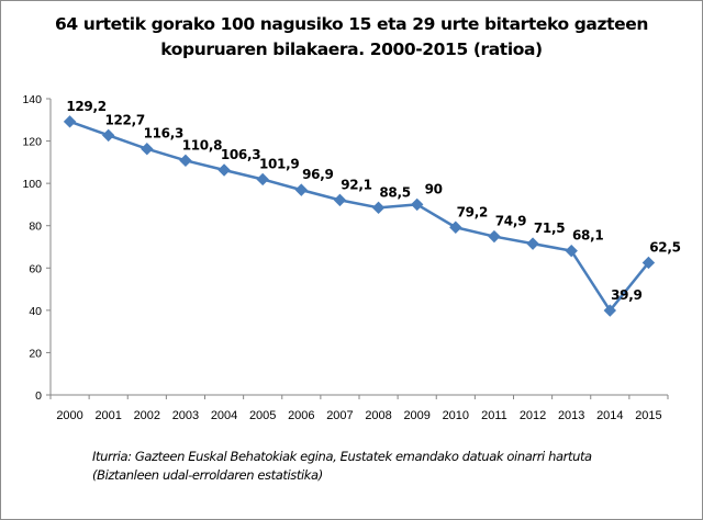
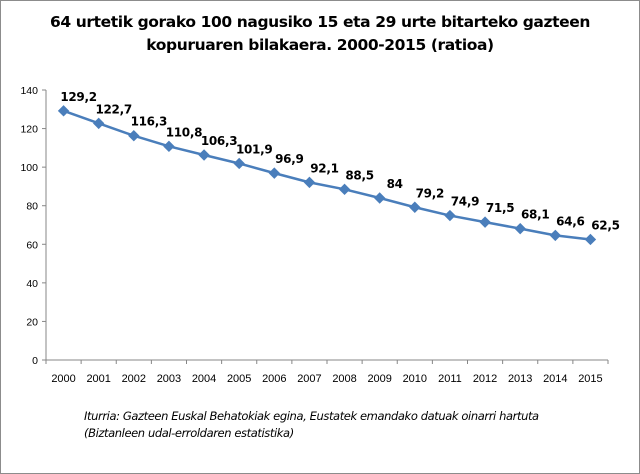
2009: 90 -> 84
2014: 39,9 -> 64,6
